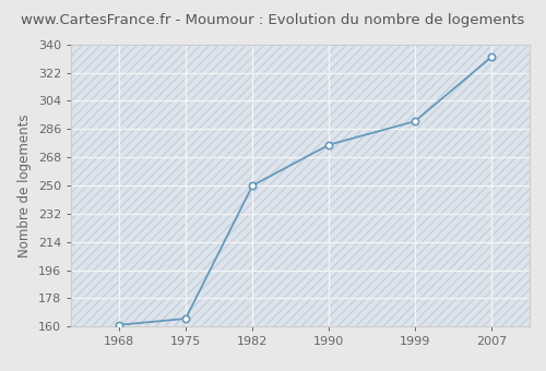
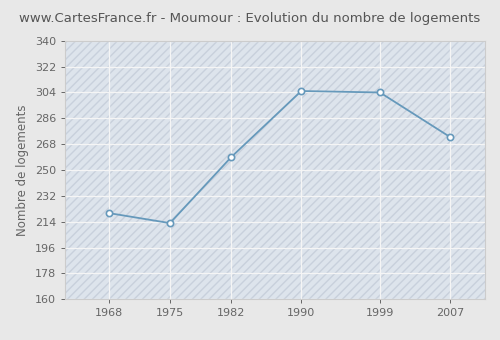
1968: 161 -> 220
1975: 165 -> 213
1982: 250 -> 259
1990: 276 -> 305
1999: 291 -> 304
2007: 332 -> 273
